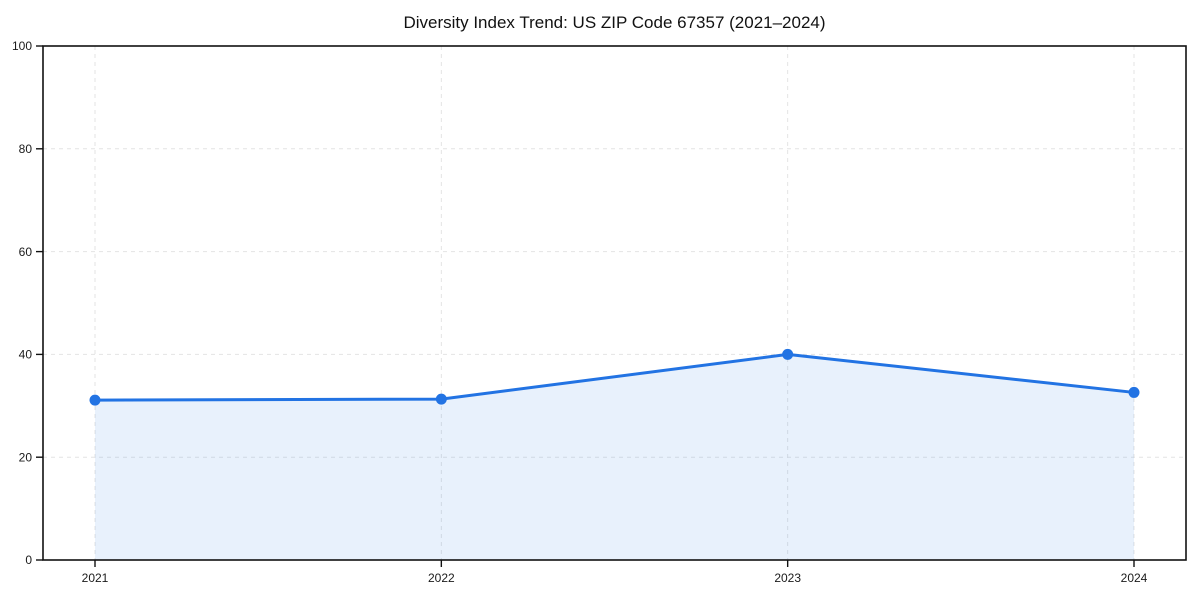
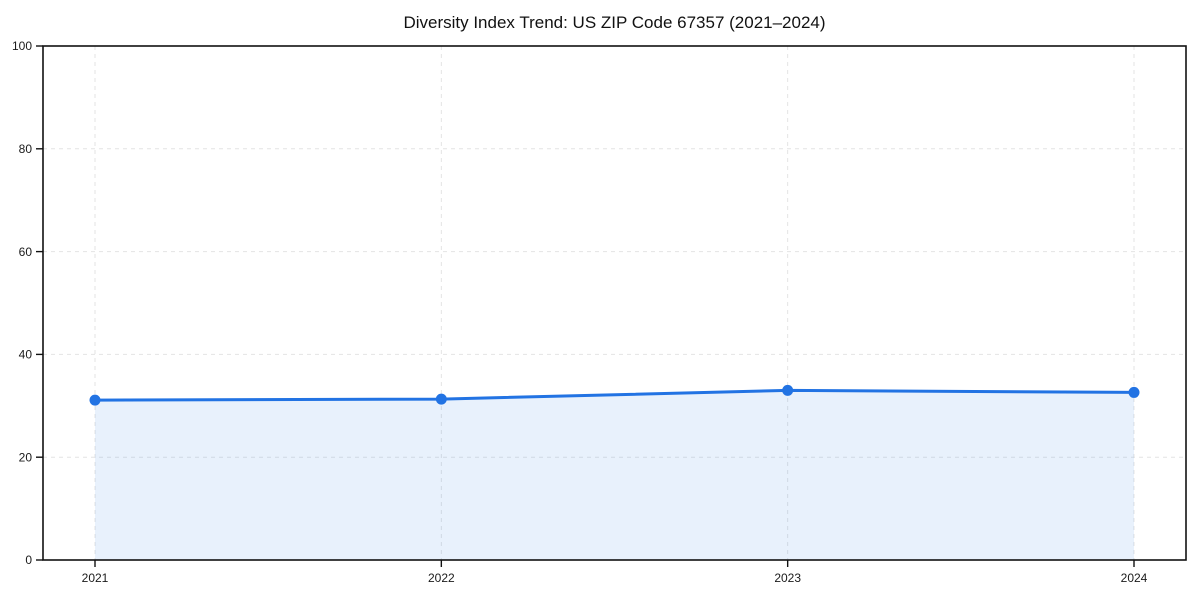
2023: 40 -> 33
